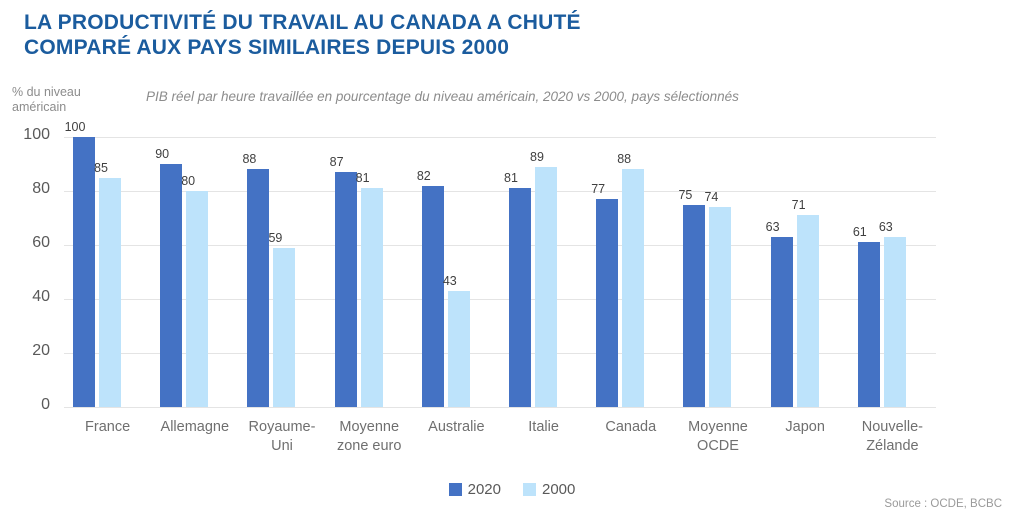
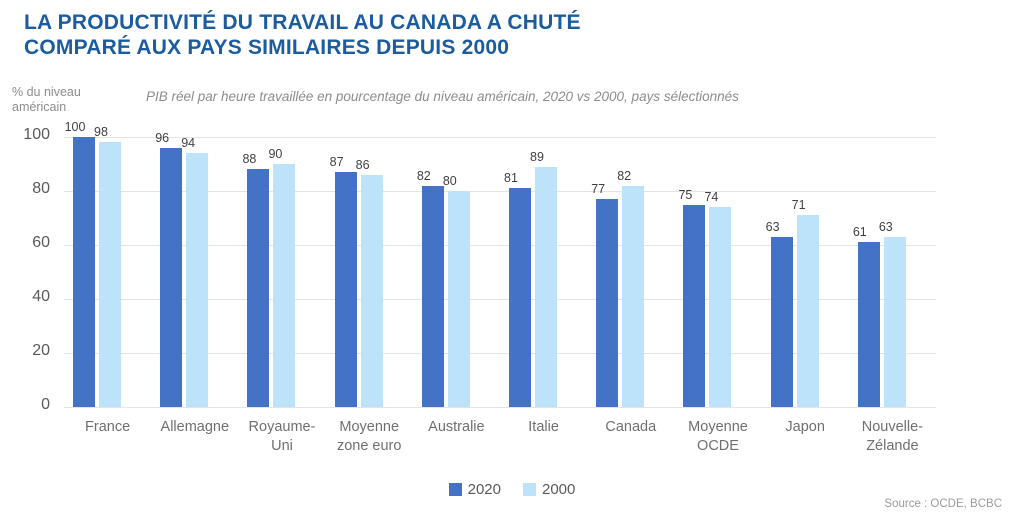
2000/France: 85 -> 98
2020/Allemagne: 90 -> 96
2000/Allemagne: 80 -> 94
2000/Royaume- Uni: 59 -> 90
2000/Moyenne zone euro: 81 -> 86
2000/Australie: 43 -> 80
2000/Canada: 88 -> 82
